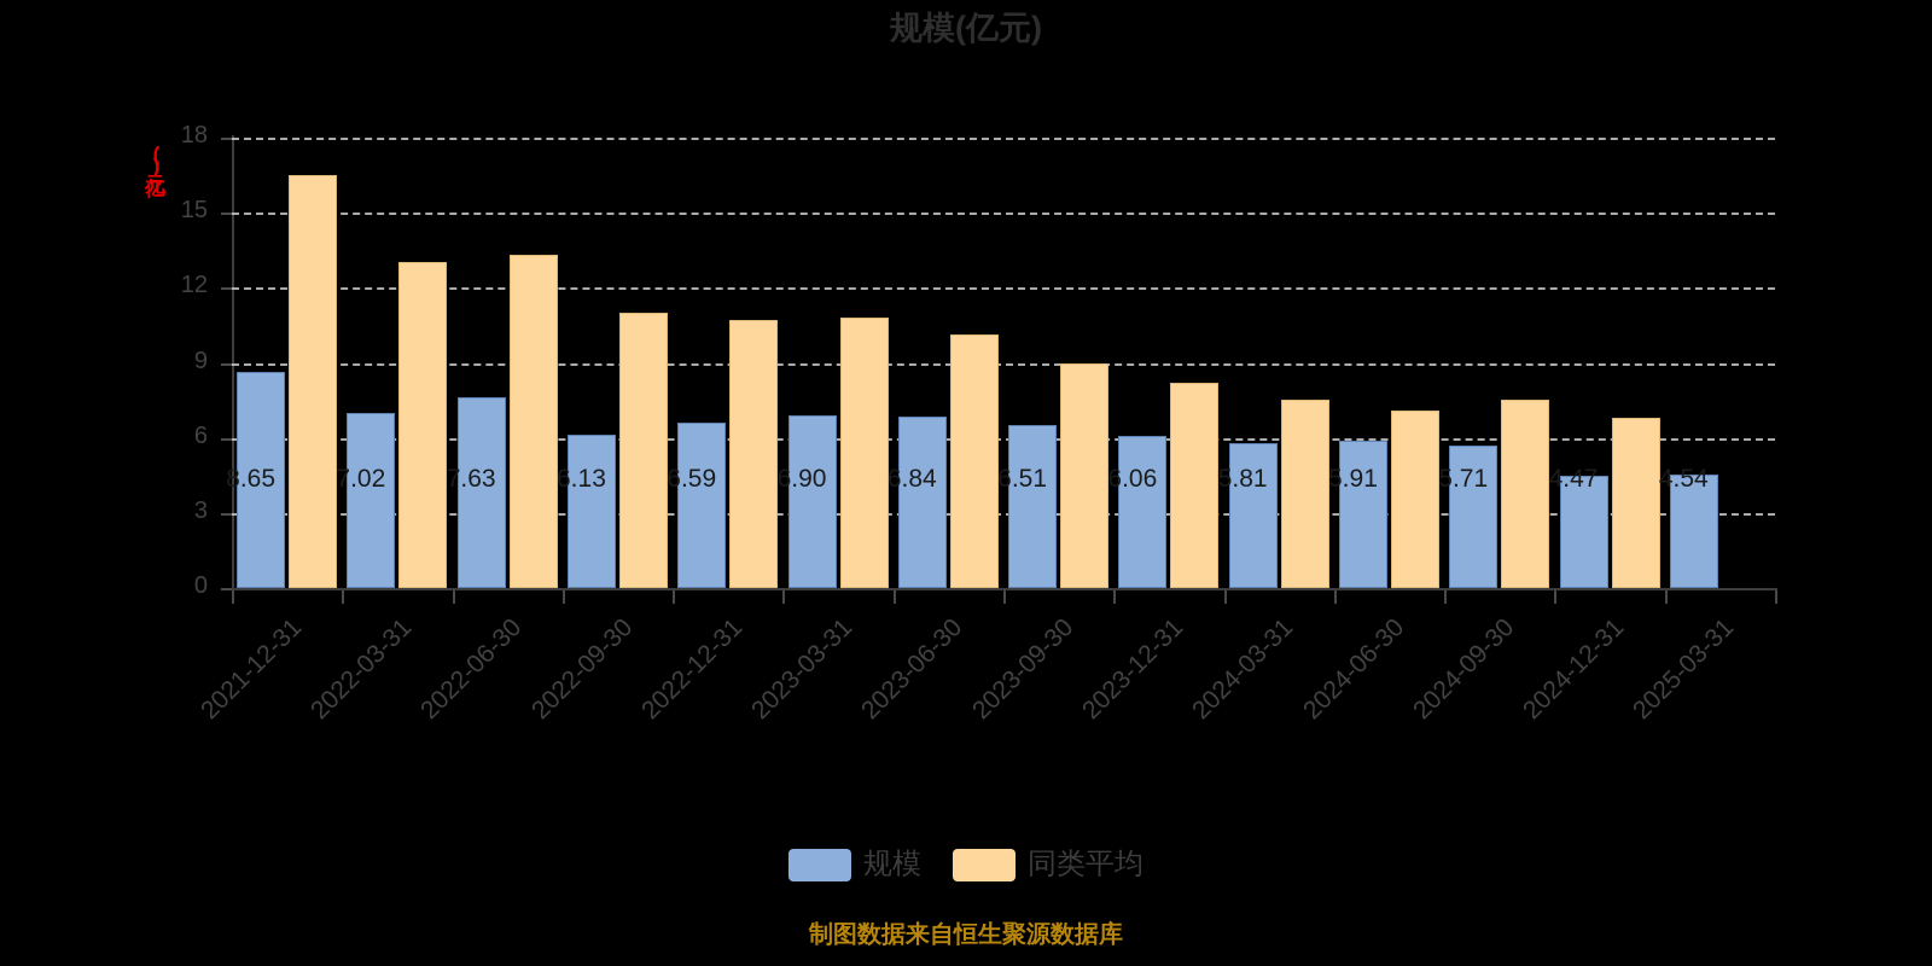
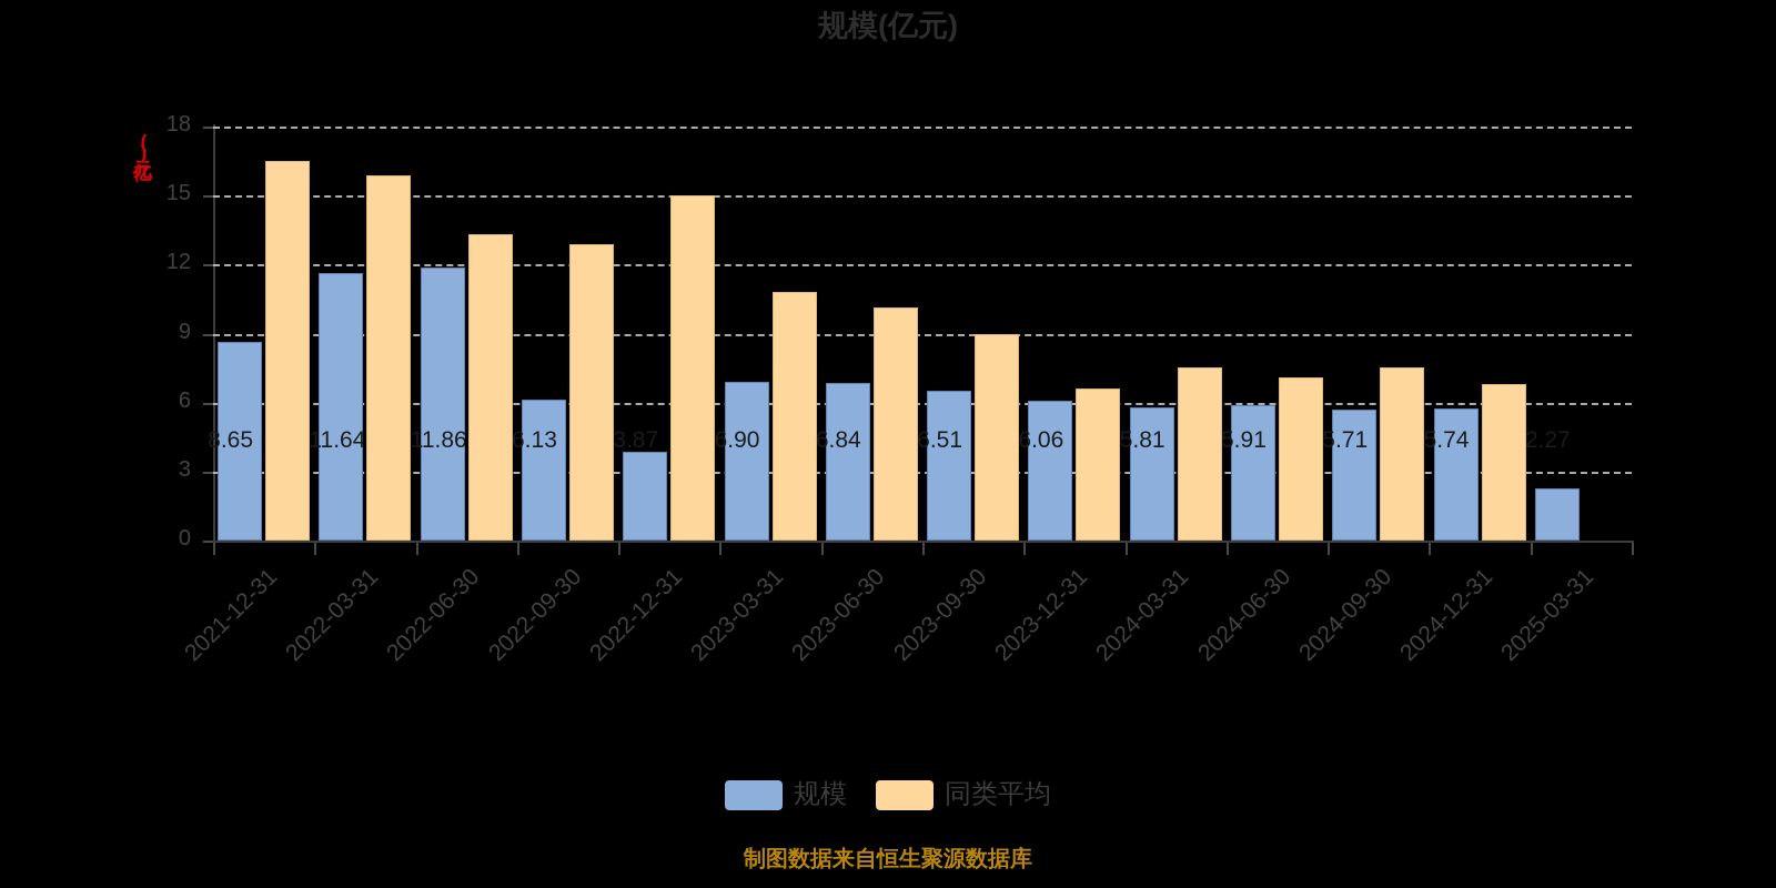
规模/2022-03-31: 7.02 -> 11.64
同类平均/2022-03-31: 13.0 -> 15.9
规模/2022-06-30: 7.63 -> 11.86
同类平均/2022-09-30: 11.0 -> 12.9
规模/2022-12-31: 6.59 -> 3.87
同类平均/2022-12-31: 10.7 -> 15.0
同类平均/2023-12-31: 8.2 -> 6.6
规模/2024-12-31: 4.47 -> 5.74
规模/2025-03-31: 4.54 -> 2.27
